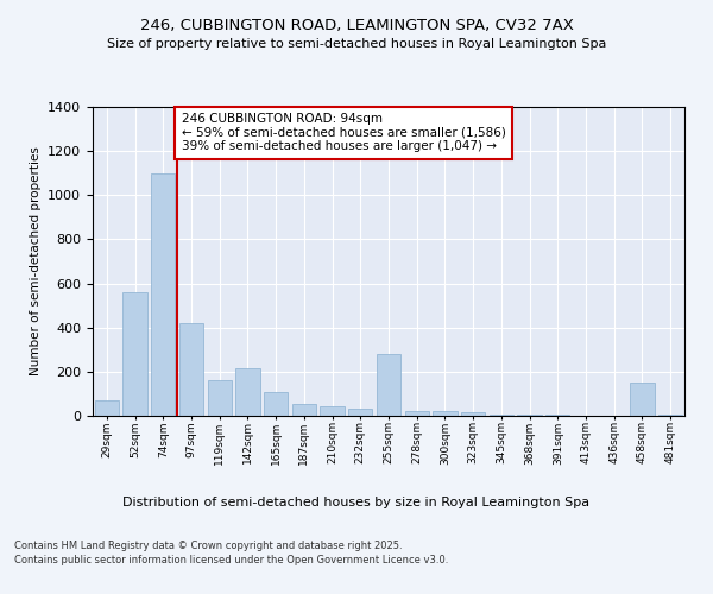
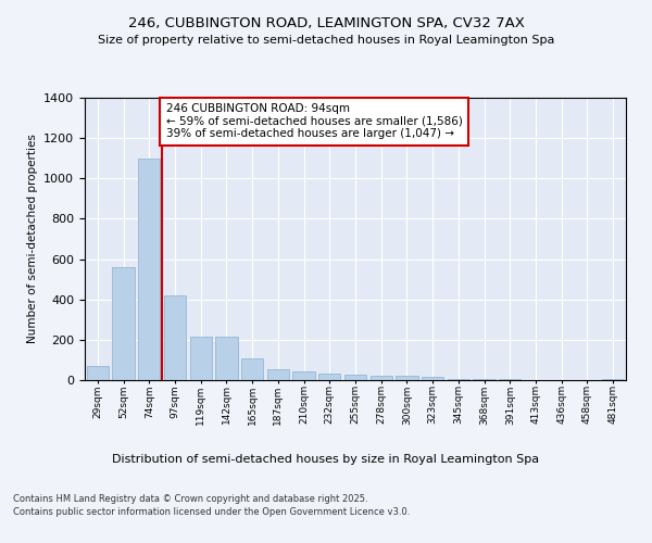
119sqm: 160 -> 220
255sqm: 280 -> 20
458sqm: 150 -> 0
